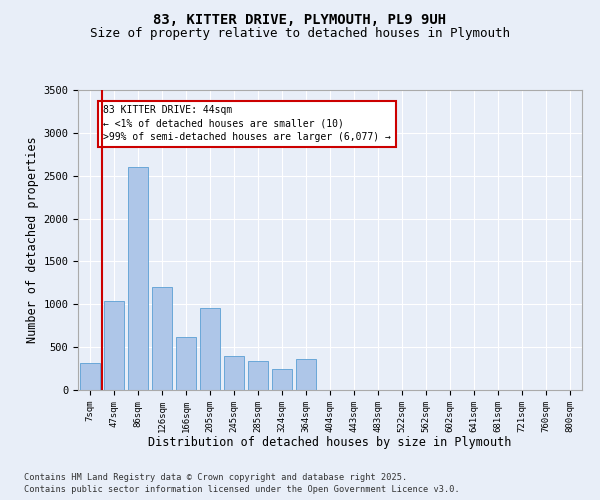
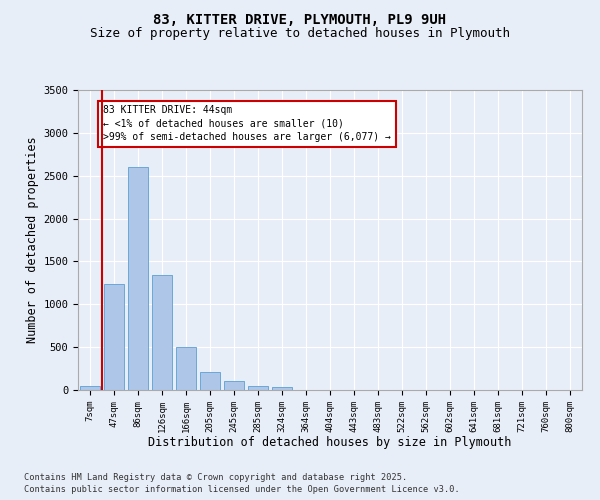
7sqm: 320 -> 50
47sqm: 1040 -> 1240
126sqm: 1200 -> 1340
166sqm: 620 -> 500
205sqm: 960 -> 210
245sqm: 400 -> 100
285sqm: 340 -> 50
324sqm: 240 -> 40
364sqm: 360 -> 0
